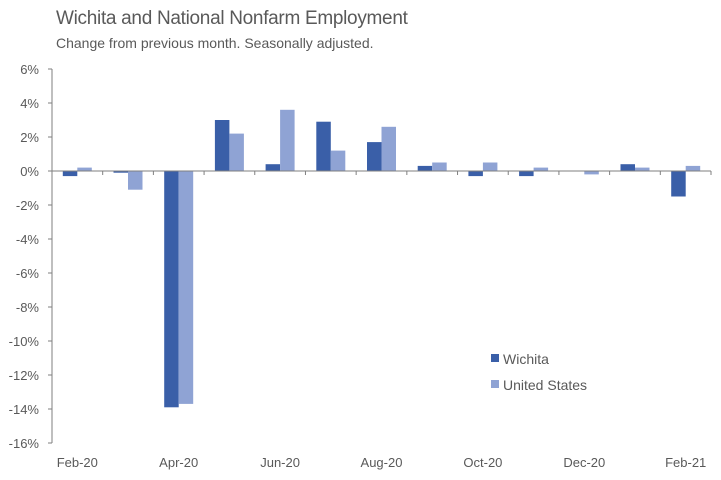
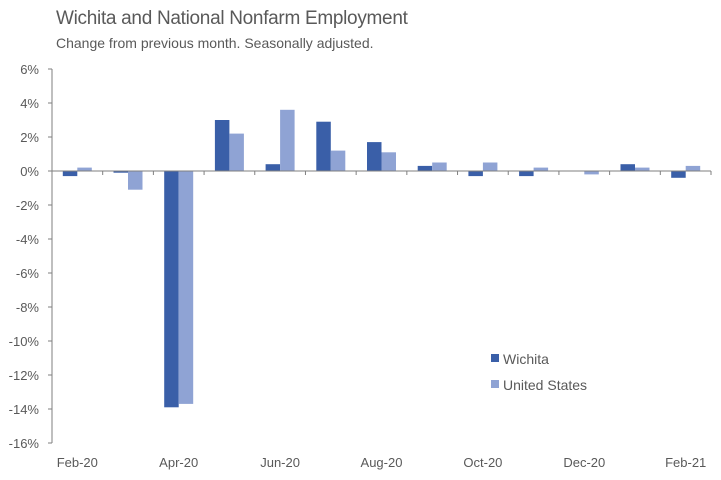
United States/Aug-20: 2.6% -> 1.1%
Wichita/Feb-21: -1.5% -> -0.4%
